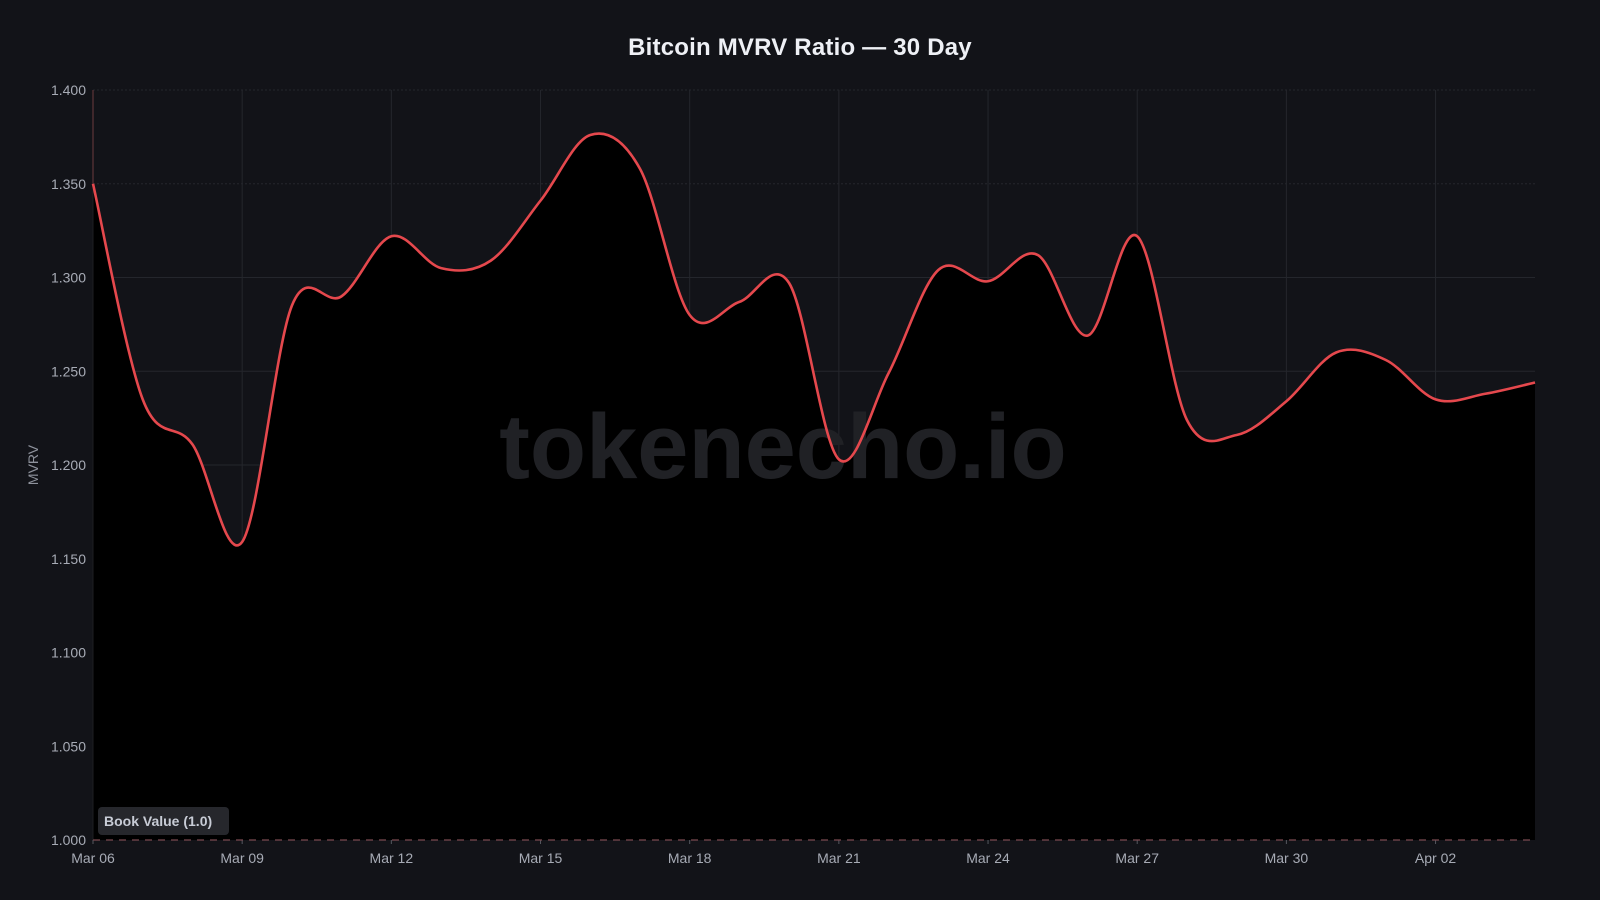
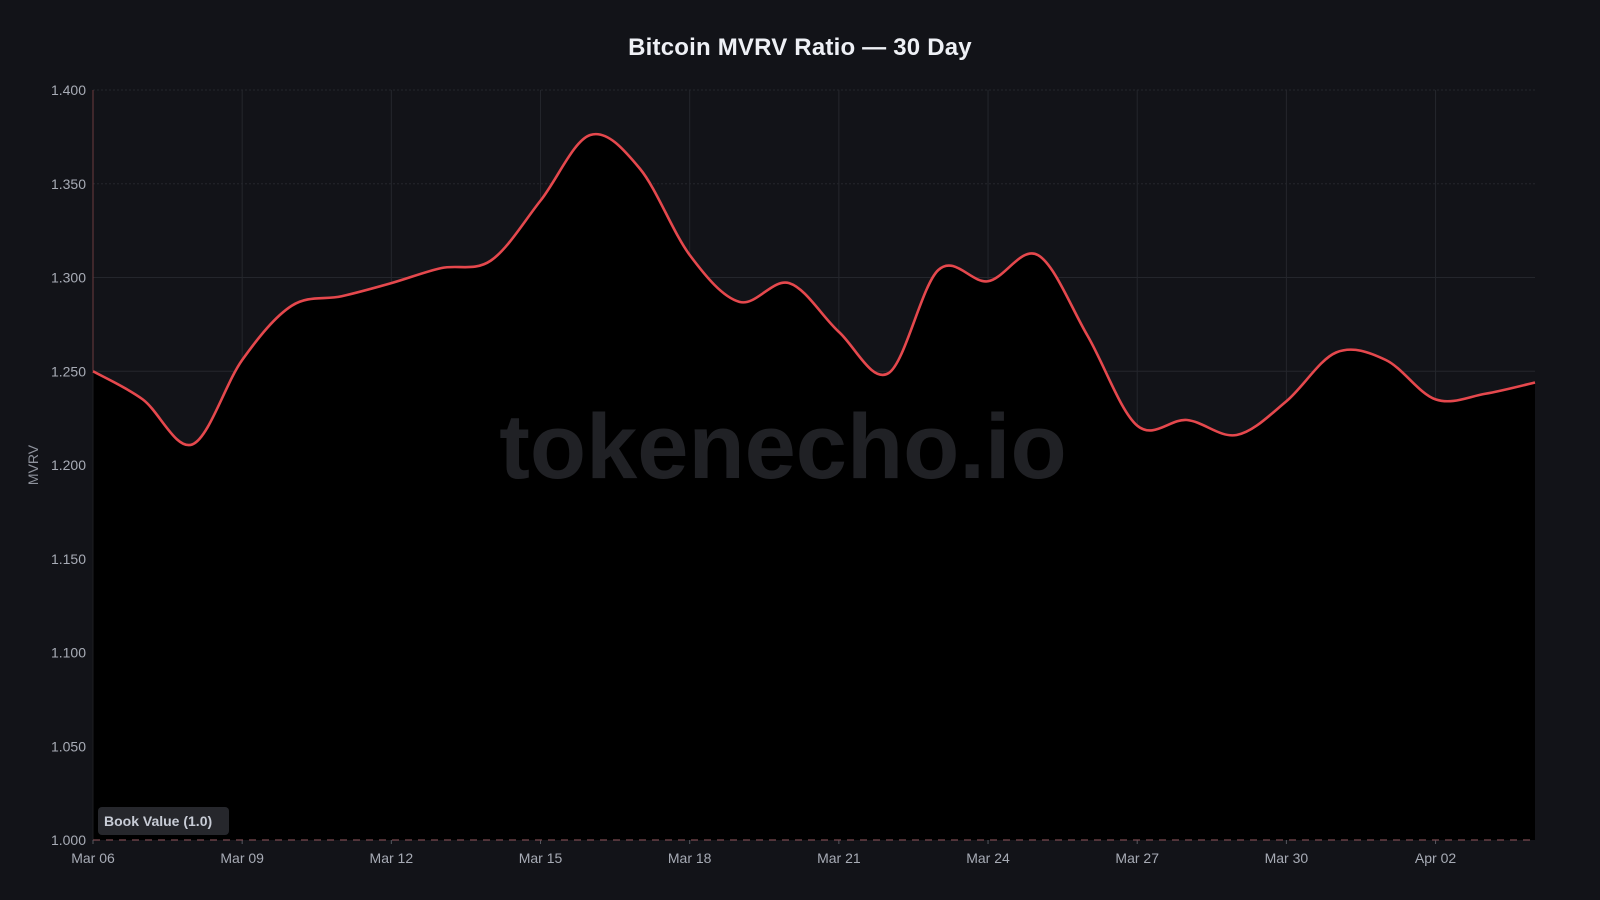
Mar 06: 1.350 -> 1.250
Mar 09: 1.159 -> 1.256
Mar 12: 1.322 -> 1.297
Mar 18: 1.280 -> 1.312
Mar 21: 1.203 -> 1.271
Mar 27: 1.322 -> 1.221
